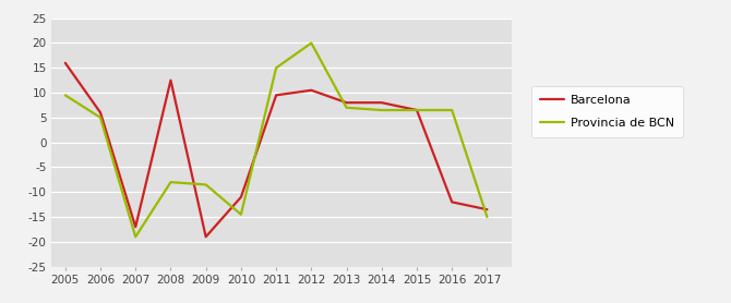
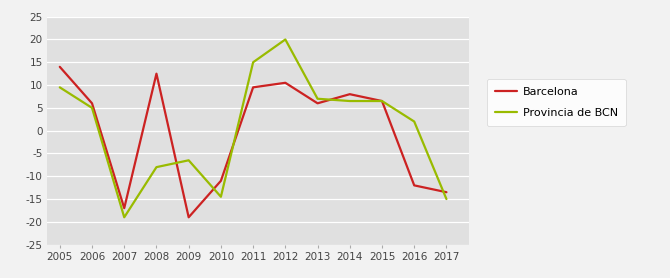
Barcelona/2005: 16.0 -> 14.0
Provincia de BCN/2009: -8.5 -> -6.5
Barcelona/2013: 8.0 -> 6.0
Provincia de BCN/2016: 6.5 -> 2.0
